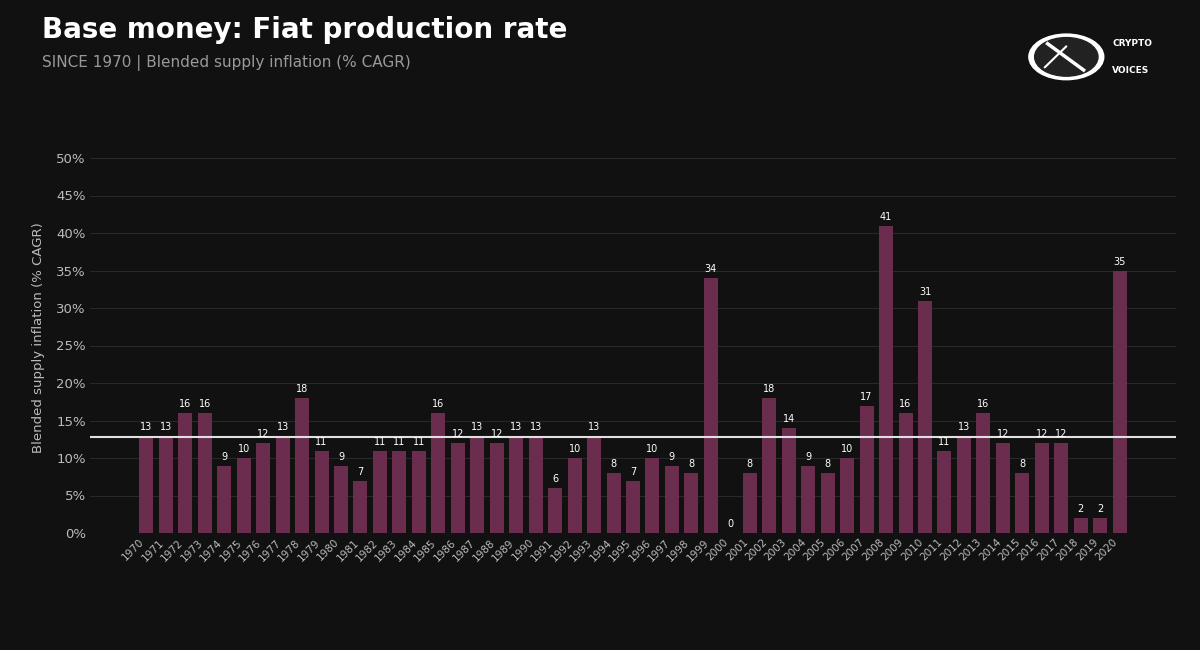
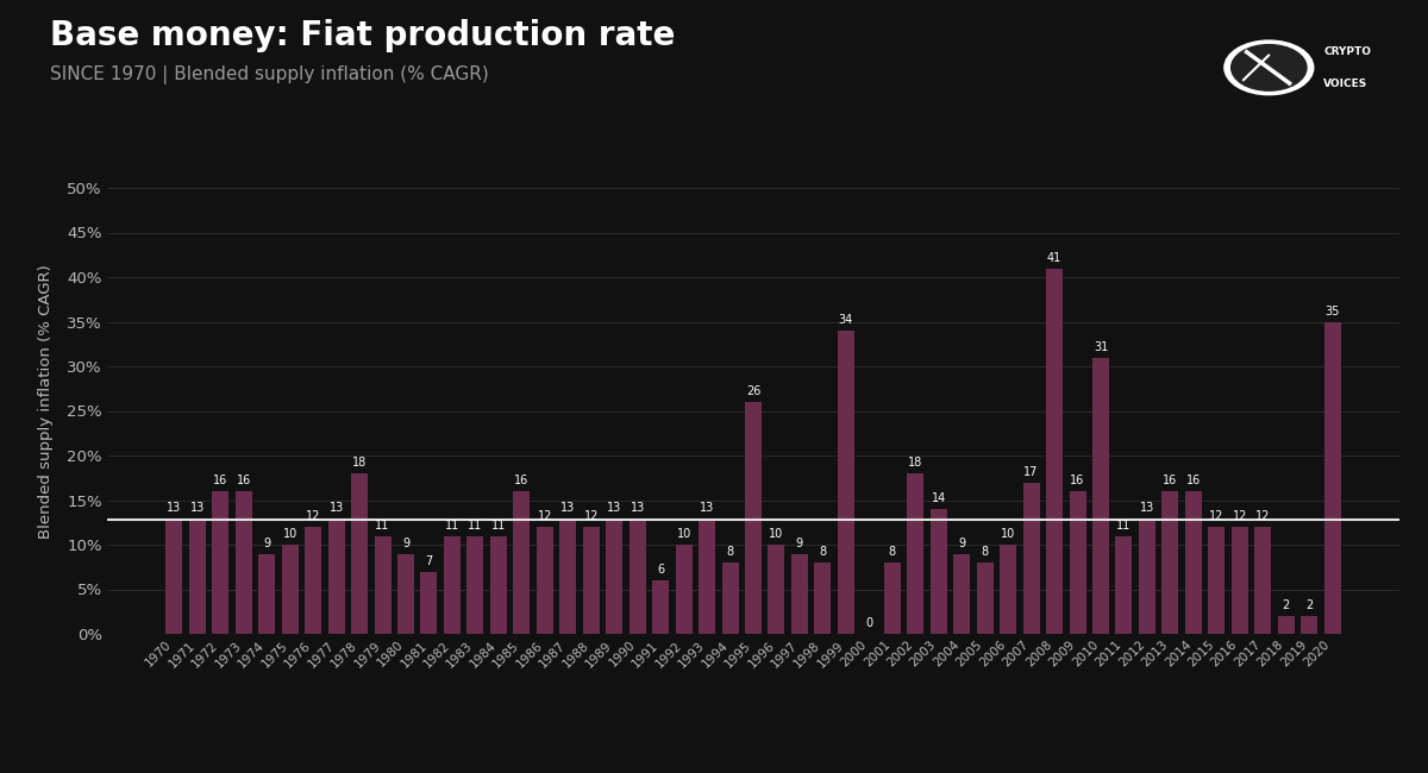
1995: 7 -> 26
2014: 12 -> 16
2015: 8 -> 12
